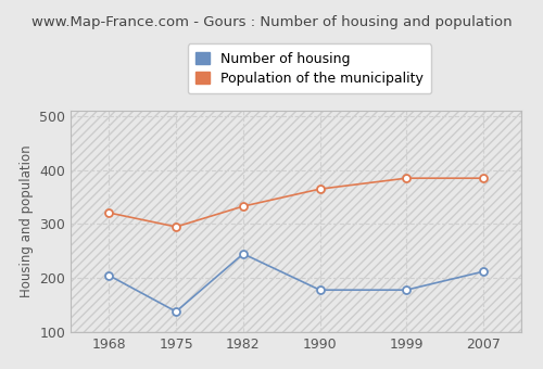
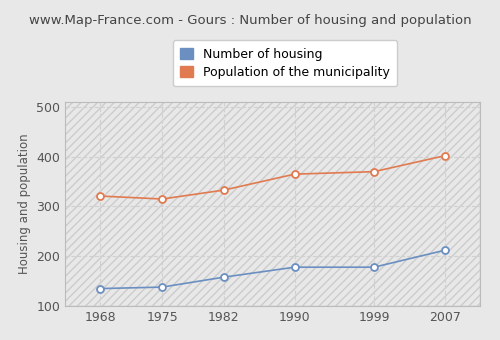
Number of housing/1968: 205 -> 135
Population of the municipality/1975: 295 -> 315
Number of housing/1982: 245 -> 158
Population of the municipality/1999: 385 -> 370
Population of the municipality/2007: 385 -> 402
